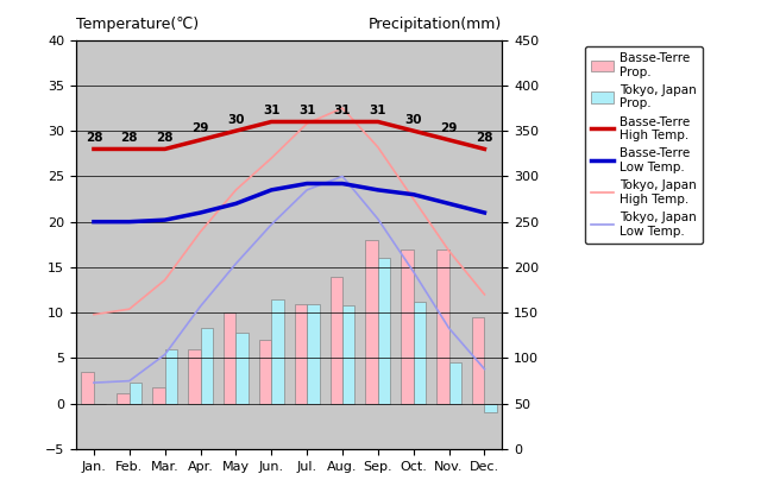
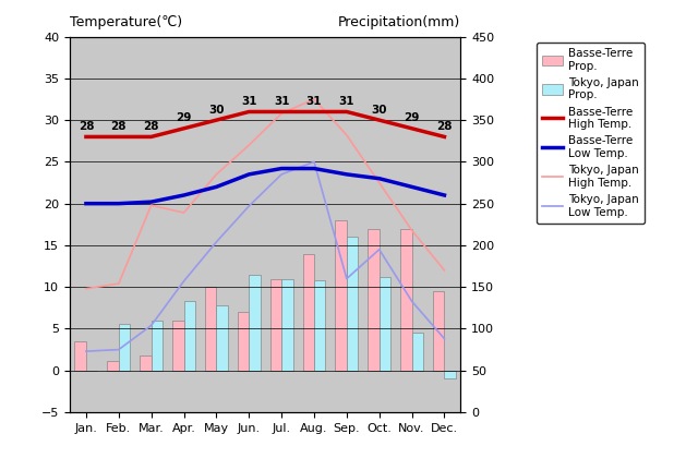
Tokyo, Japan Prop./Feb.: 2.3 -> 5.6
Tokyo, Japan High Temp./Mar.: 13.6 -> 19.8
Tokyo, Japan Low Temp./Sep.: 20.3 -> 11.0
